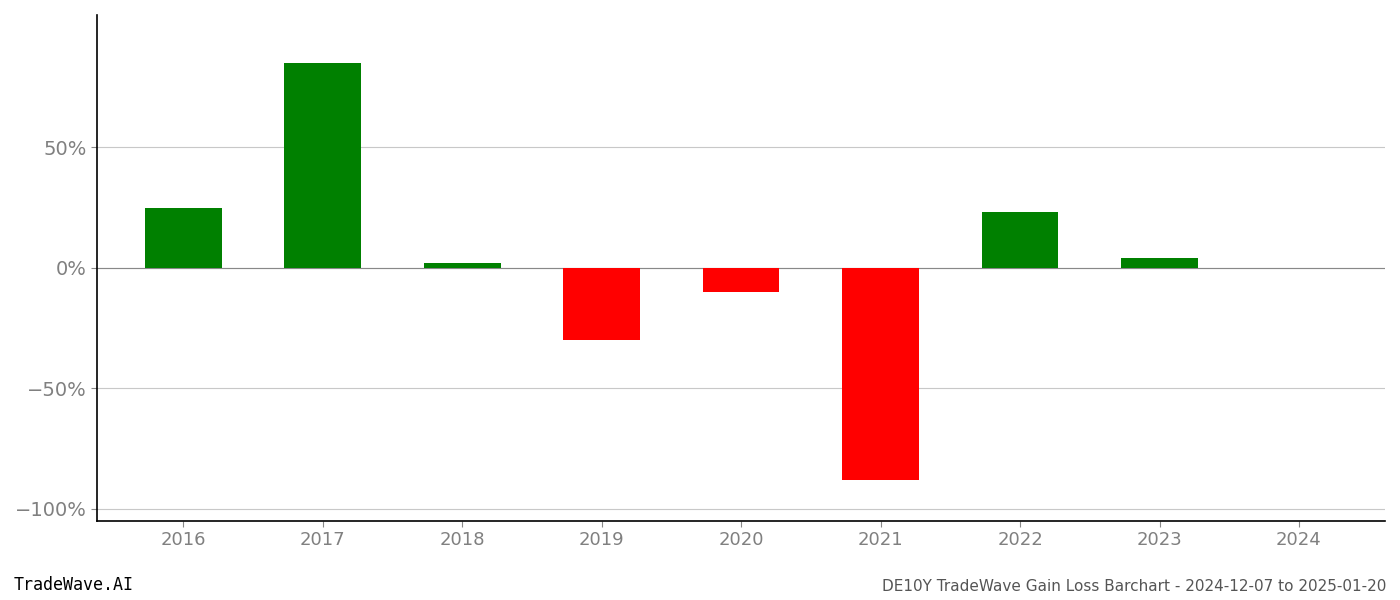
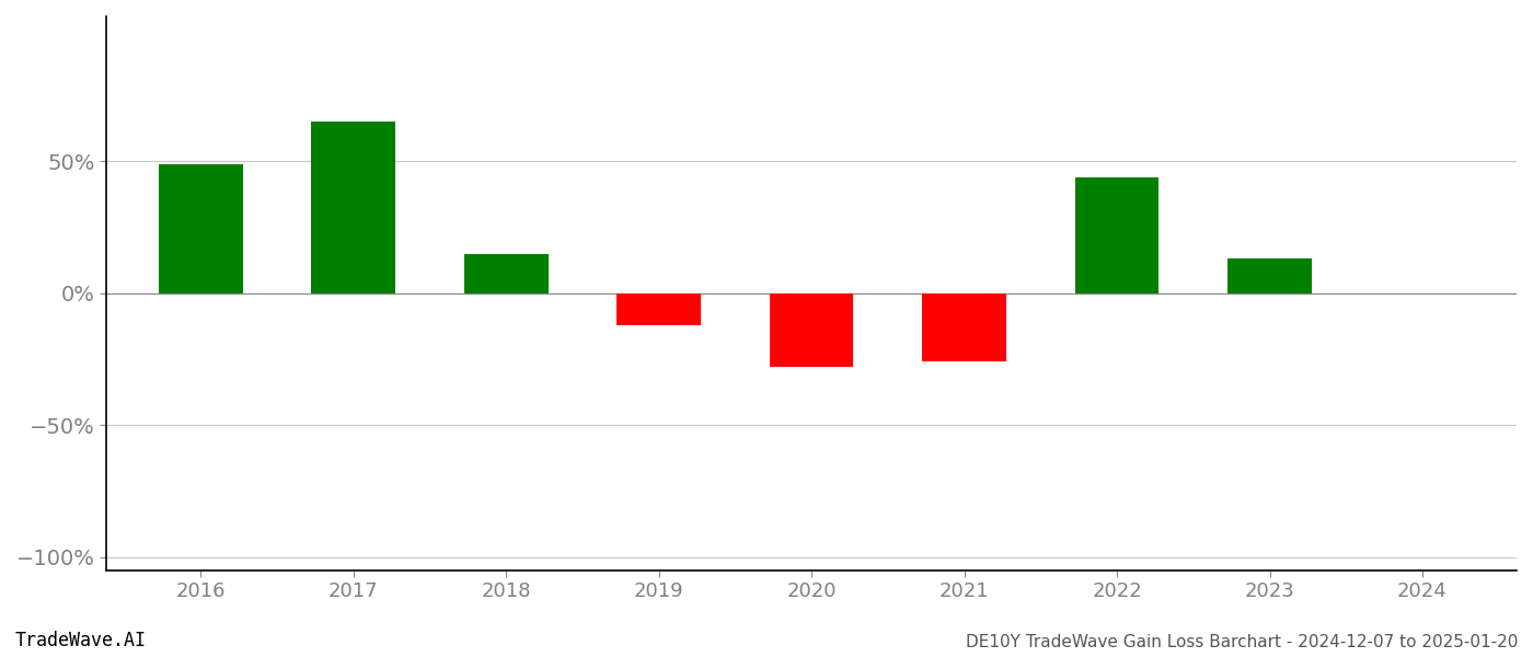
2016: 25% -> 49%
2017: 85% -> 65%
2018: 2% -> 15%
2019: -30% -> -12%
2020: -10% -> -28%
2021: -88% -> -26%
2022: 23% -> 44%
2023: 4% -> 13%
